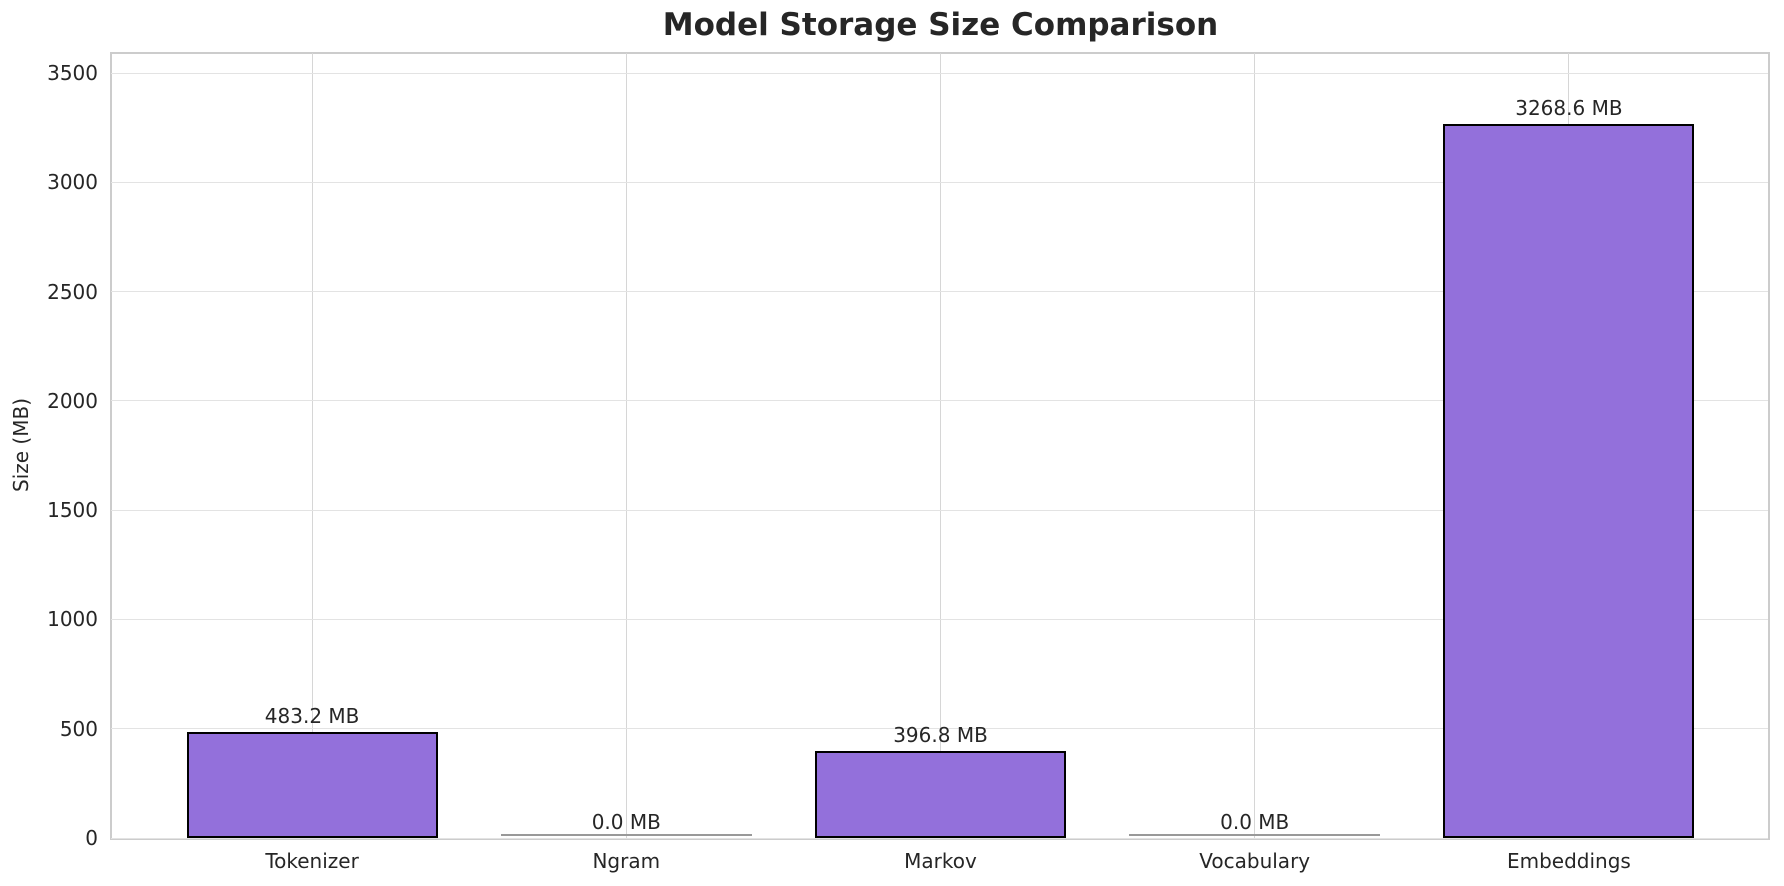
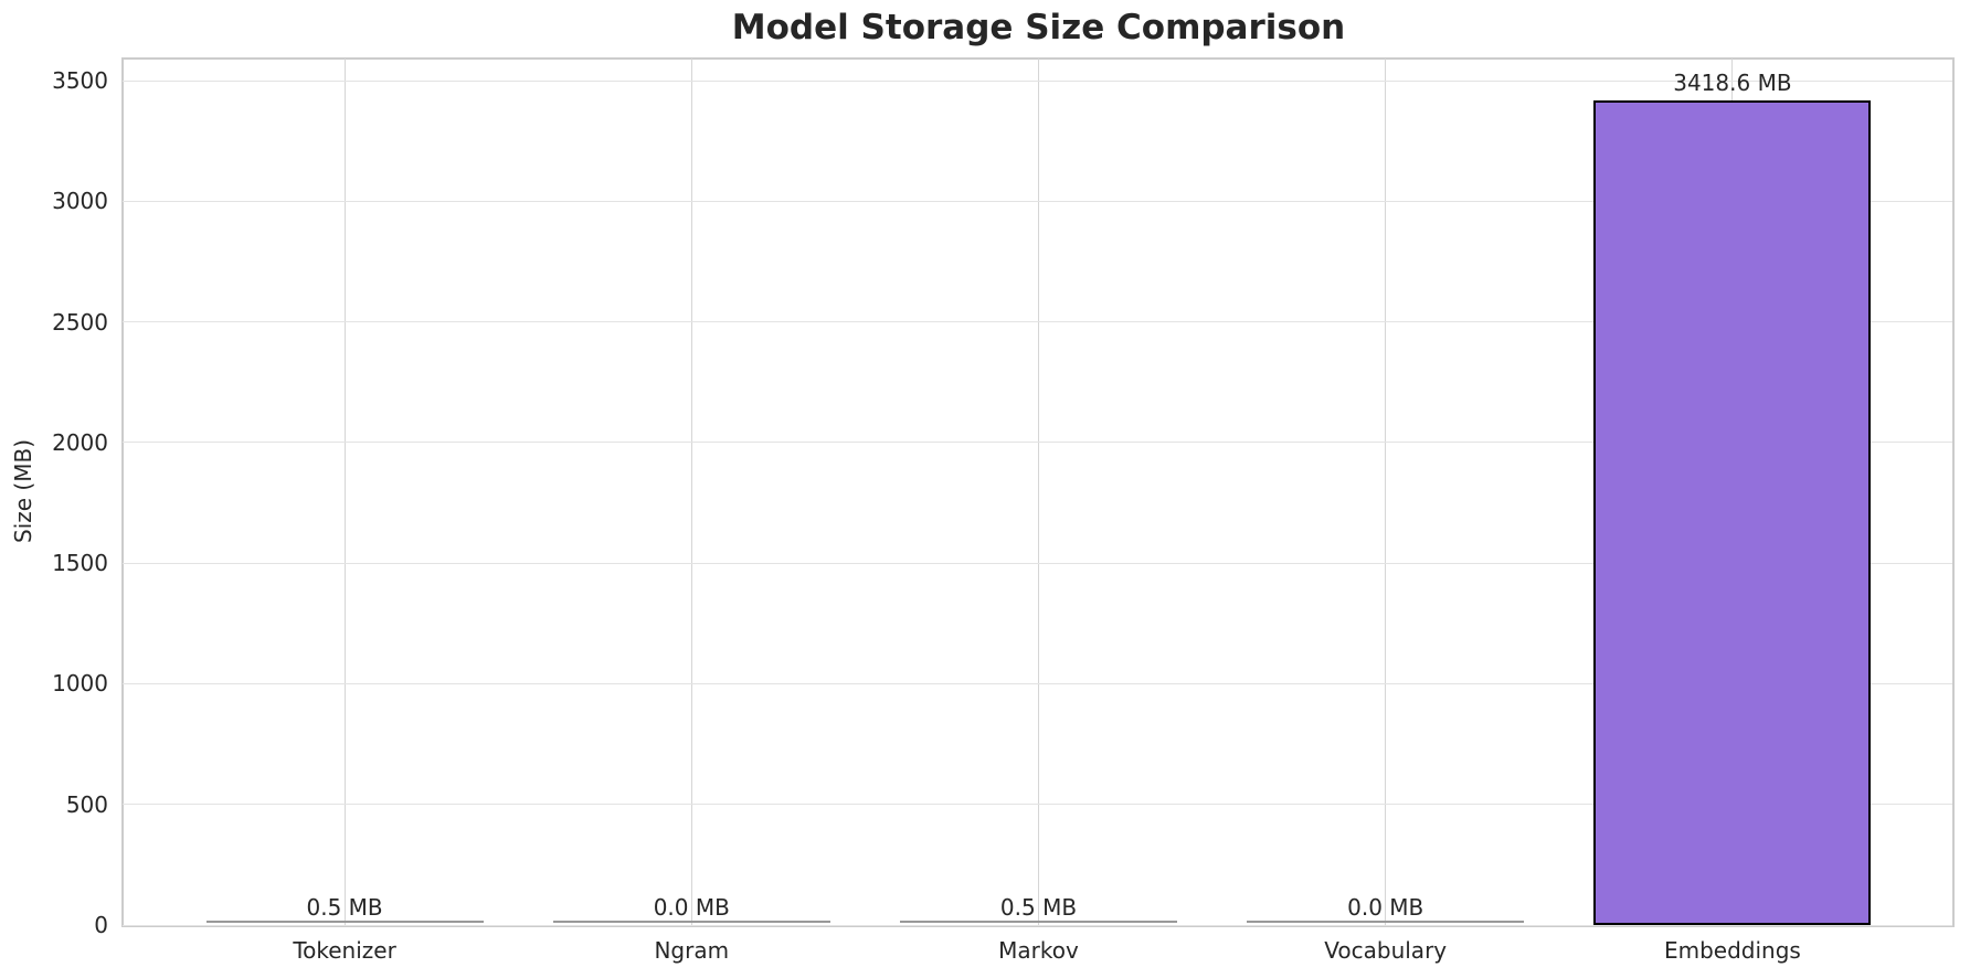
Tokenizer: 483.2 -> 0.5
Markov: 396.8 -> 0.5
Embeddings: 3268.6 -> 3418.6
